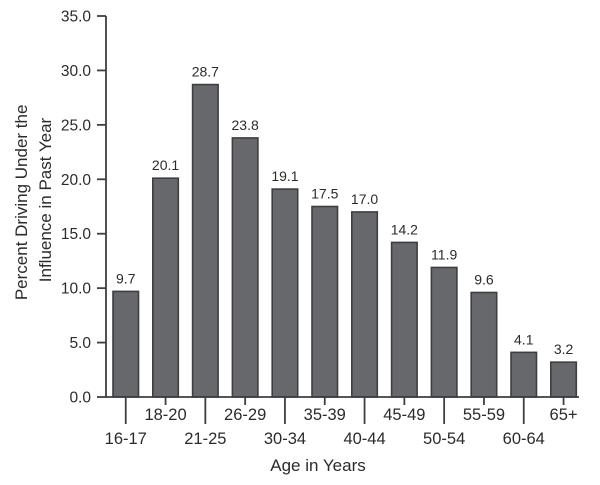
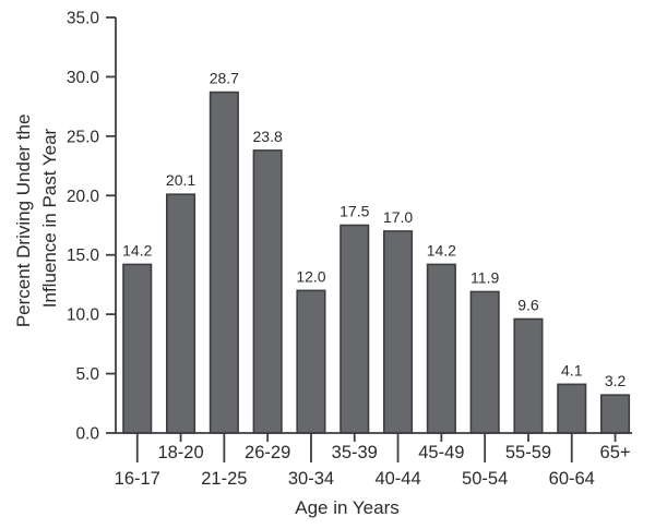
16-17: 9.7 -> 14.2
30-34: 19.1 -> 12.0
